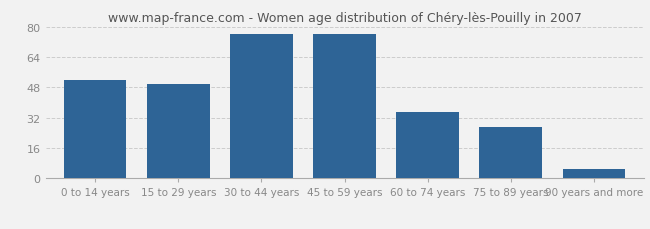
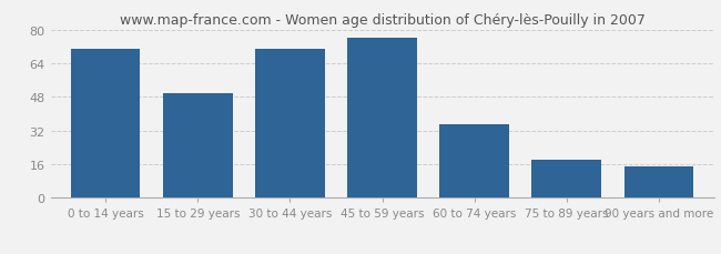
0 to 14 years: 52 -> 71
30 to 44 years: 76 -> 71
75 to 89 years: 27 -> 18
90 years and more: 5 -> 15
